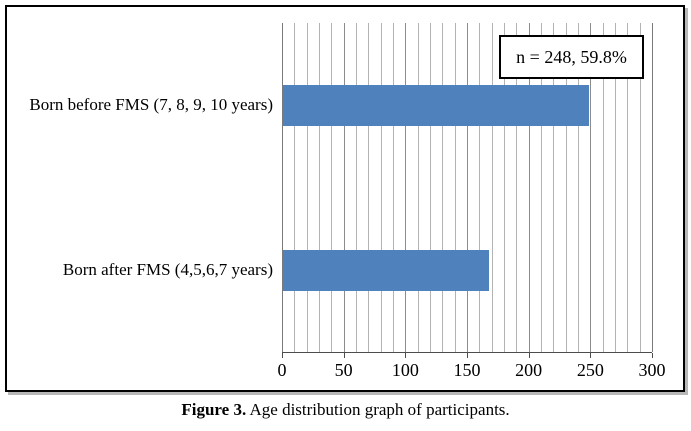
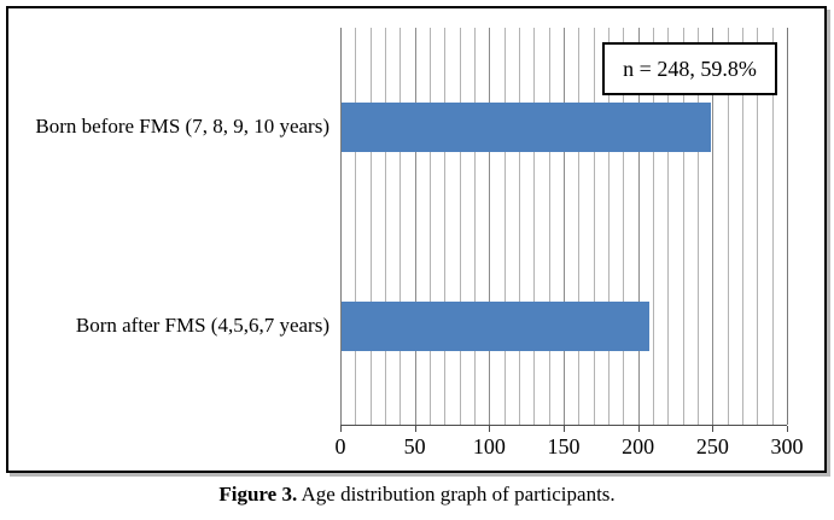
Born after FMS (4,5,6,7 years): 167 -> 207
